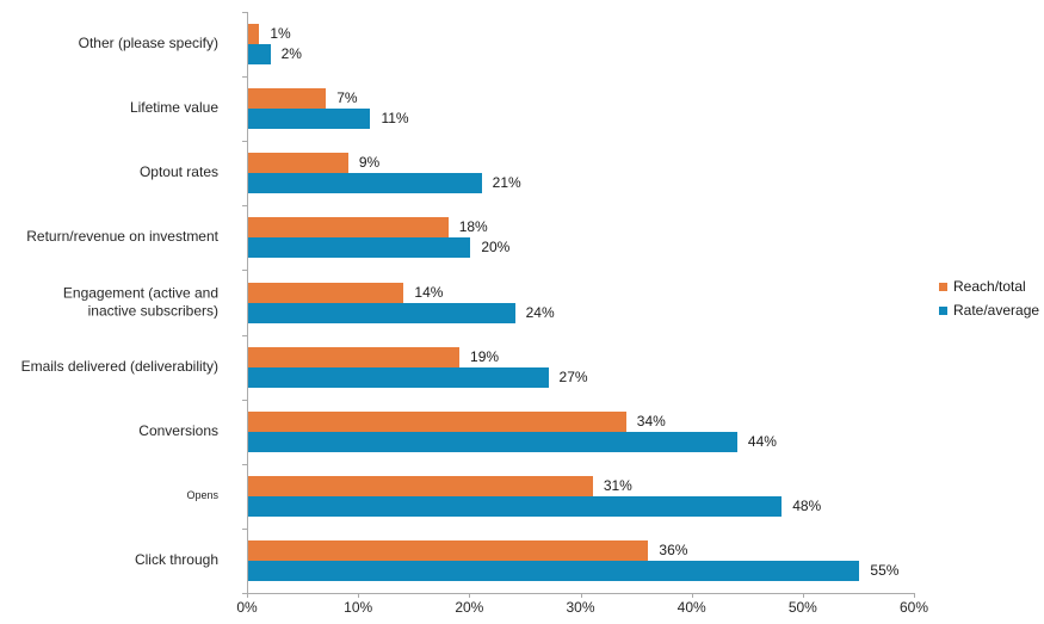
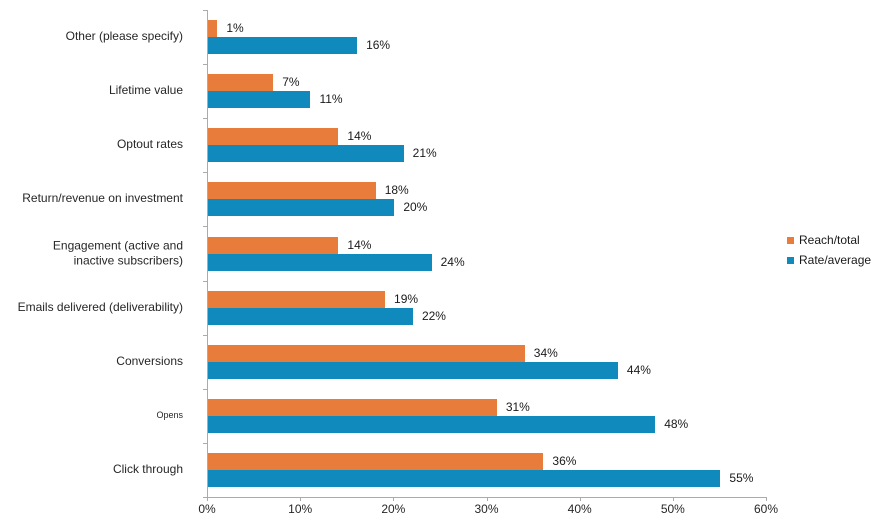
Rate/average/Other (please specify): 2% -> 16%
Reach/total/Optout rates: 9% -> 14%
Rate/average/Emails delivered (deliverability): 27% -> 22%
